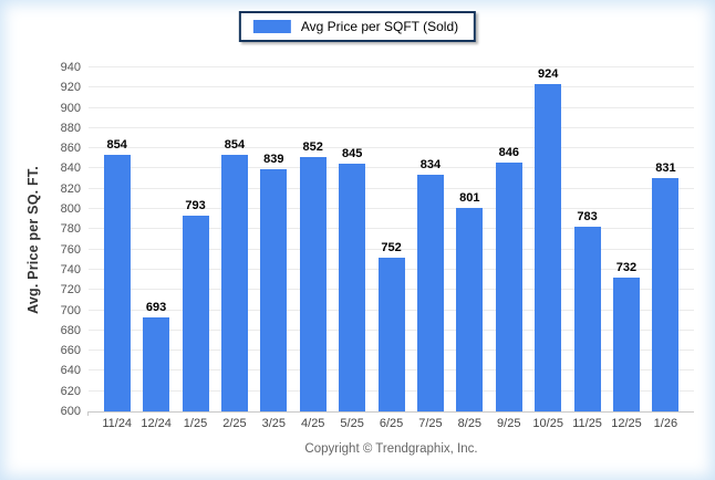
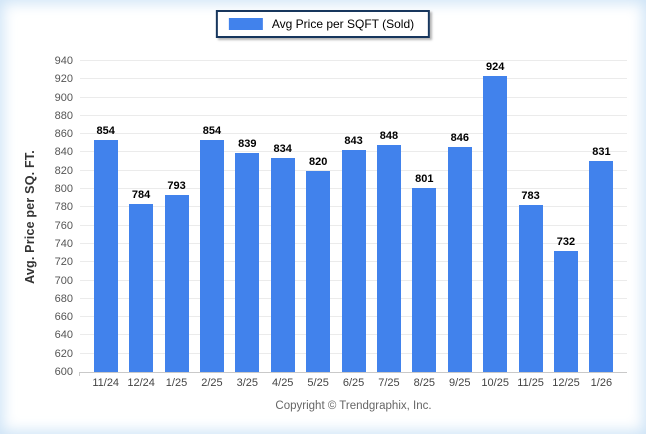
12/24: 693 -> 784
4/25: 852 -> 834
5/25: 845 -> 820
6/25: 752 -> 843
7/25: 834 -> 848
